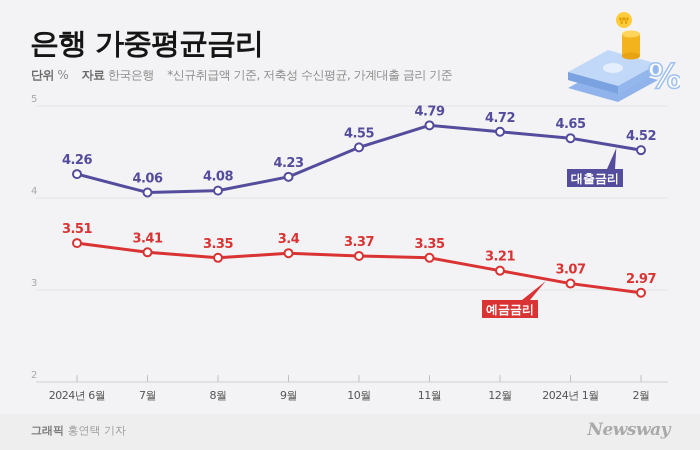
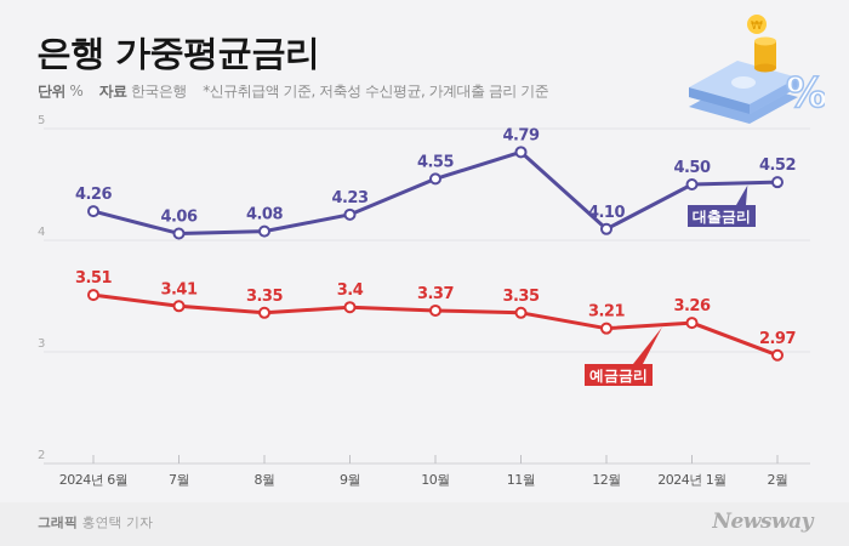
대출금리/12월: 4.72 -> 4.10
대출금리/2024년 1월: 4.65 -> 4.50
예금금리/2024년 1월: 3.07 -> 3.26
